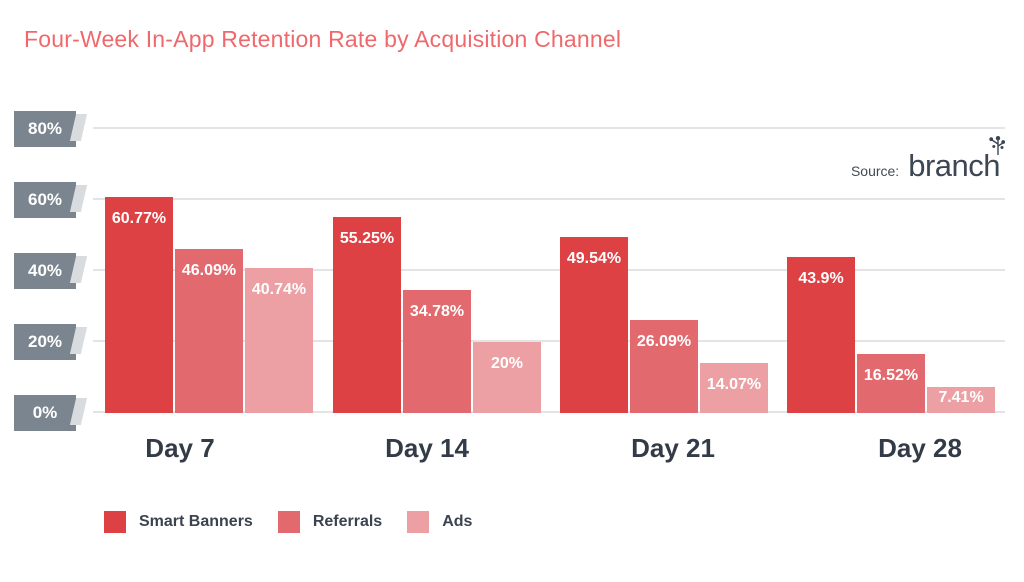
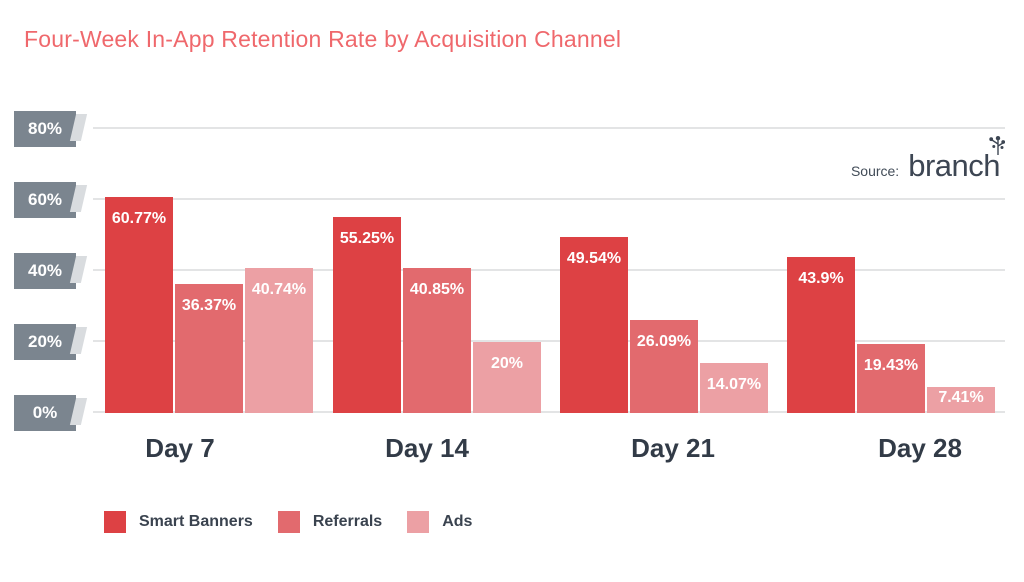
Referrals/Day 7: 46.09% -> 36.37%
Referrals/Day 14: 34.78% -> 40.85%
Referrals/Day 28: 16.52% -> 19.43%
